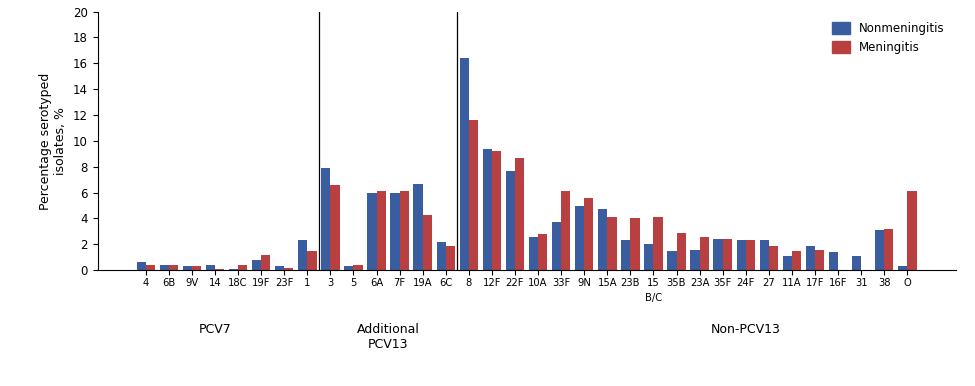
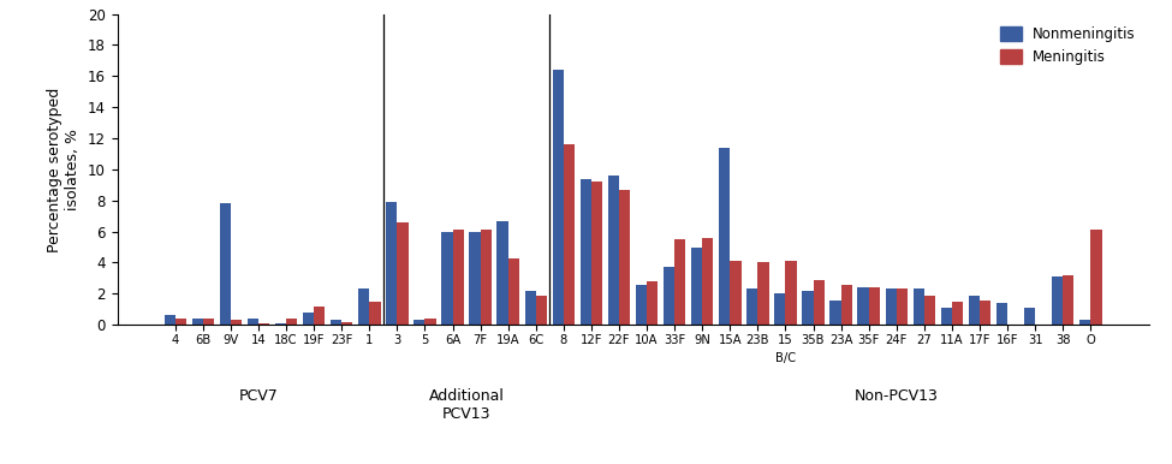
Nonmeningitis/9V: 0.3 -> 7.8
Nonmeningitis/22F: 7.7 -> 9.6
Meningitis/33F: 6.1 -> 5.5
Nonmeningitis/15A: 4.7 -> 11.4
Nonmeningitis/35B: 1.5 -> 2.2
